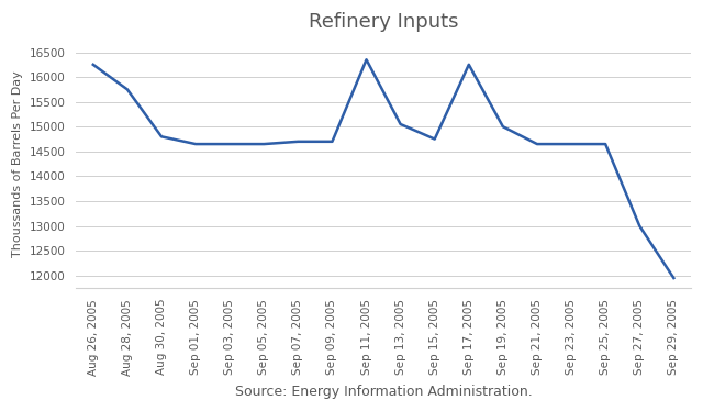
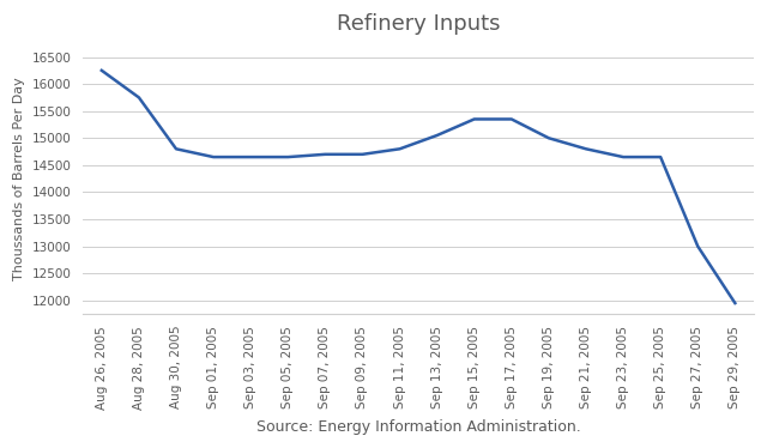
Sep 11, 2005: 16350 -> 14800
Sep 15, 2005: 14750 -> 15350
Sep 17, 2005: 16250 -> 15350
Sep 21, 2005: 14650 -> 14800
